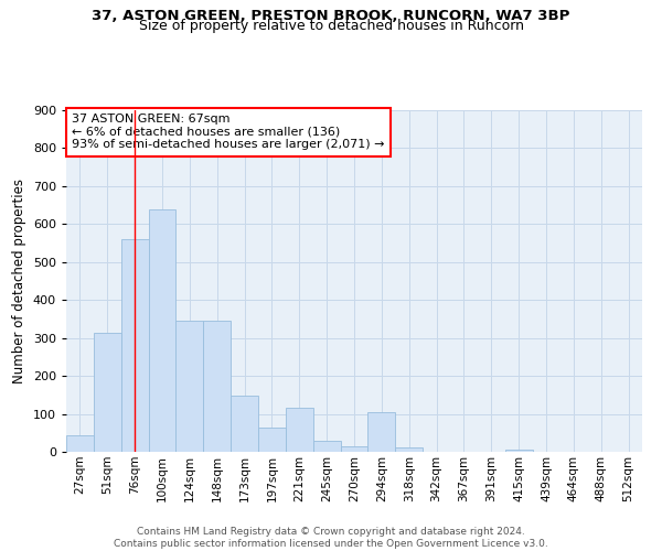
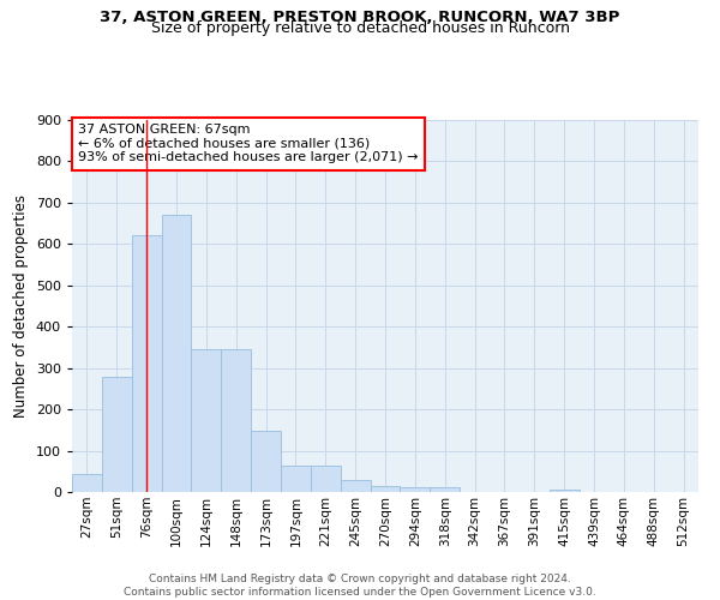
51sqm: 315 -> 280
76sqm: 560 -> 620
100sqm: 640 -> 670
221sqm: 115 -> 65
294sqm: 105 -> 11
